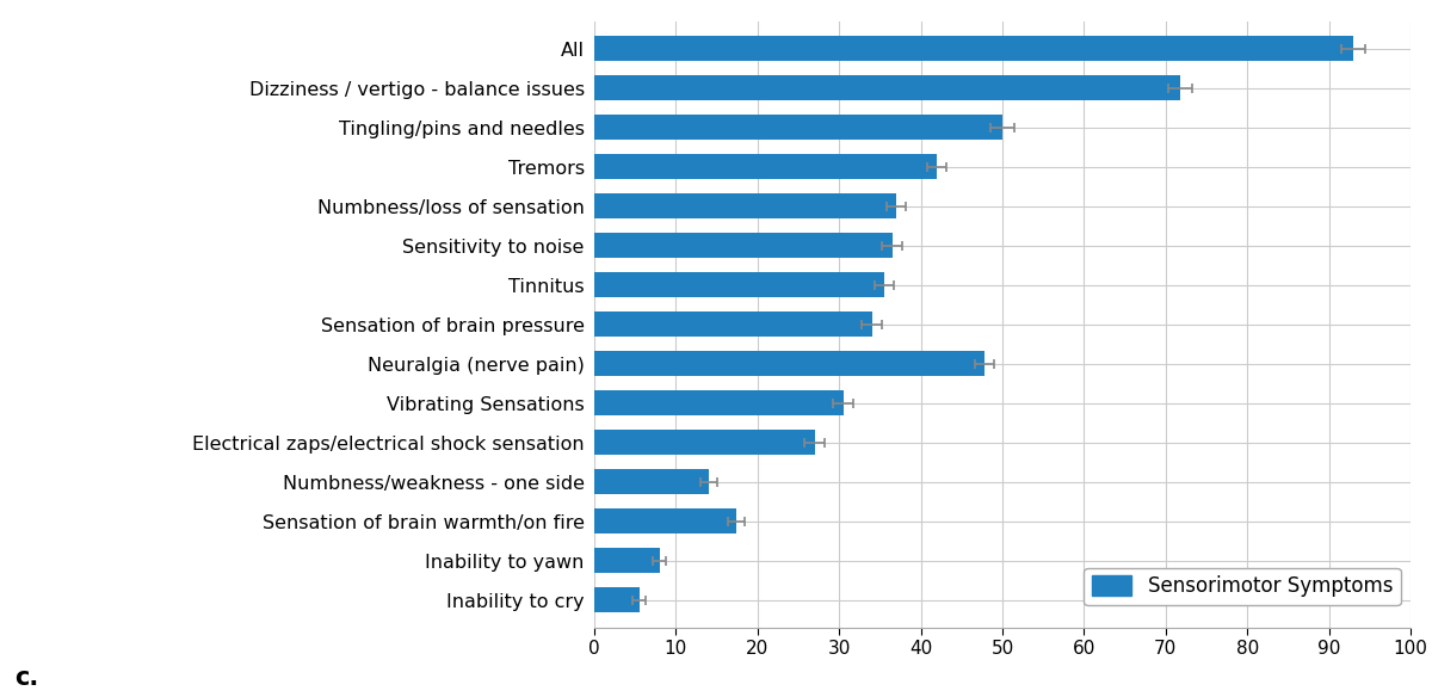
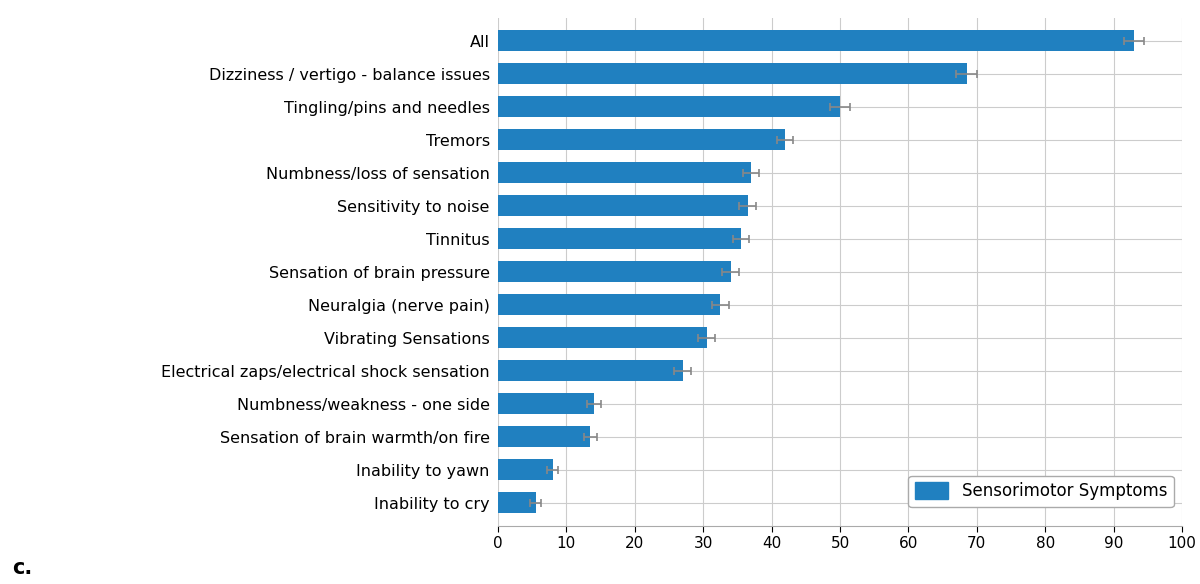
Dizziness / vertigo - balance issues: 71.8 -> 68.5
Neuralgia (nerve pain): 47.8 -> 32.5
Sensation of brain warmth/on fire: 17.4 -> 13.5
